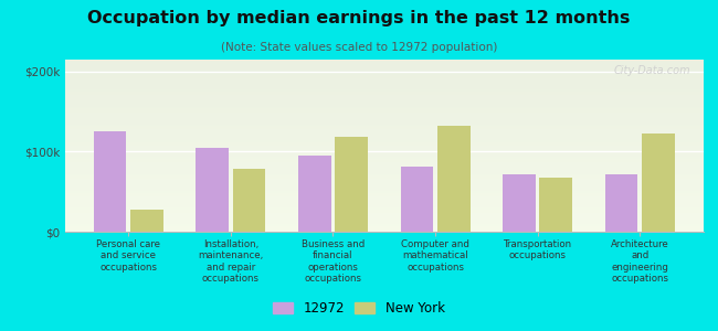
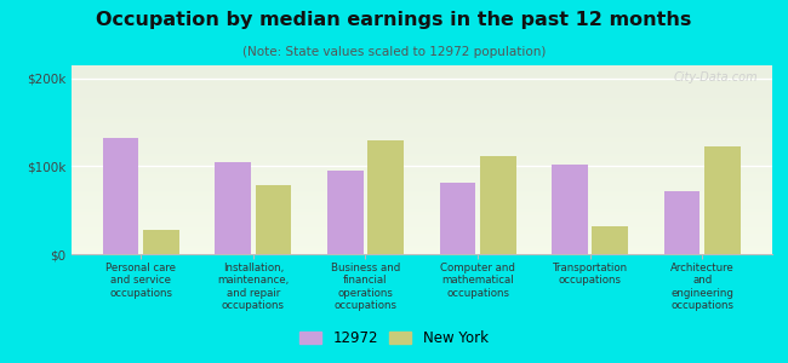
12972/Personal care and service occupations: $125k -> $132k
New York/Business and financial operations occupations: $118k -> $130k
New York/Computer and mathematical occupations: $132k -> $112k
12972/Transportation occupations: $72k -> $102k
New York/Transportation occupations: $68k -> $32k
